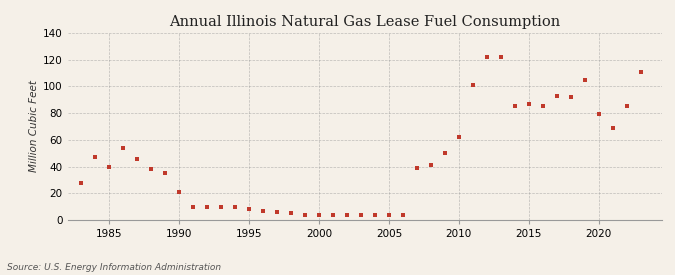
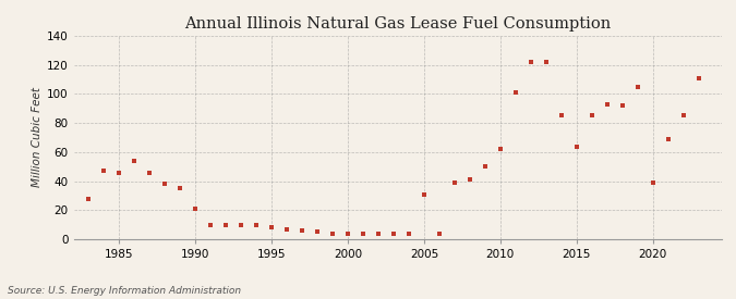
1985: 40 -> 46
2005: 4 -> 31
2015: 87 -> 64
2020: 79 -> 39
